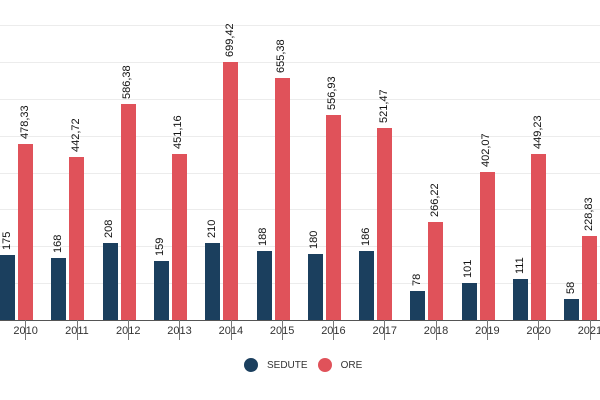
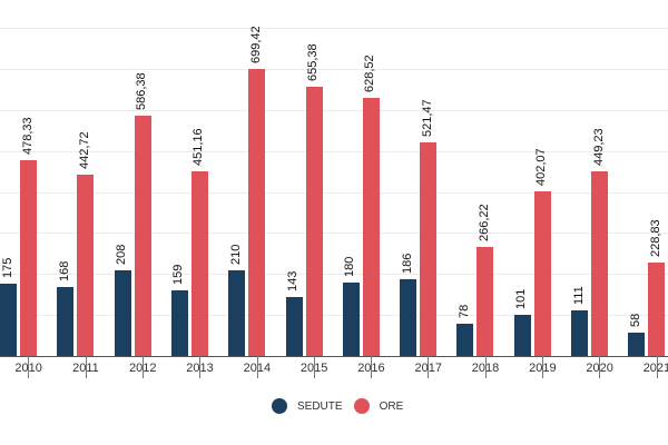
SEDUTE/2015: 188 -> 143
ORE/2016: 556,93 -> 628,52
